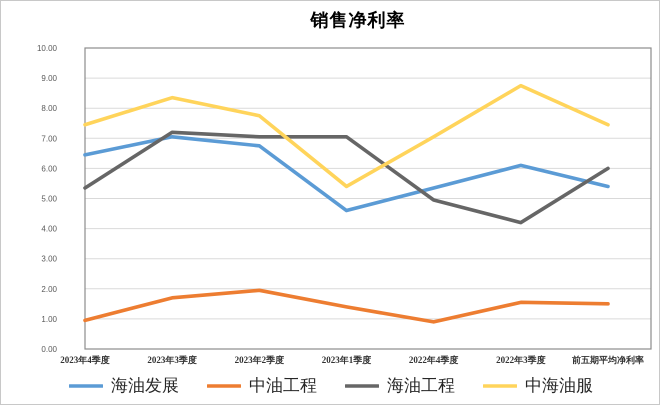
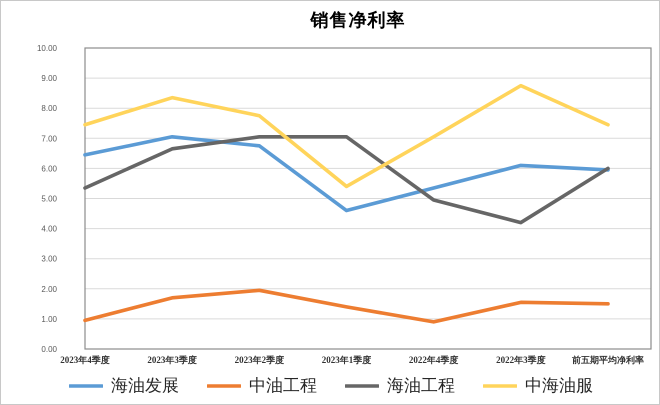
海油工程/2023年3季度: 7.2 -> 6.7
海油发展/前五期平均净利率: 5.4 -> 6.0
